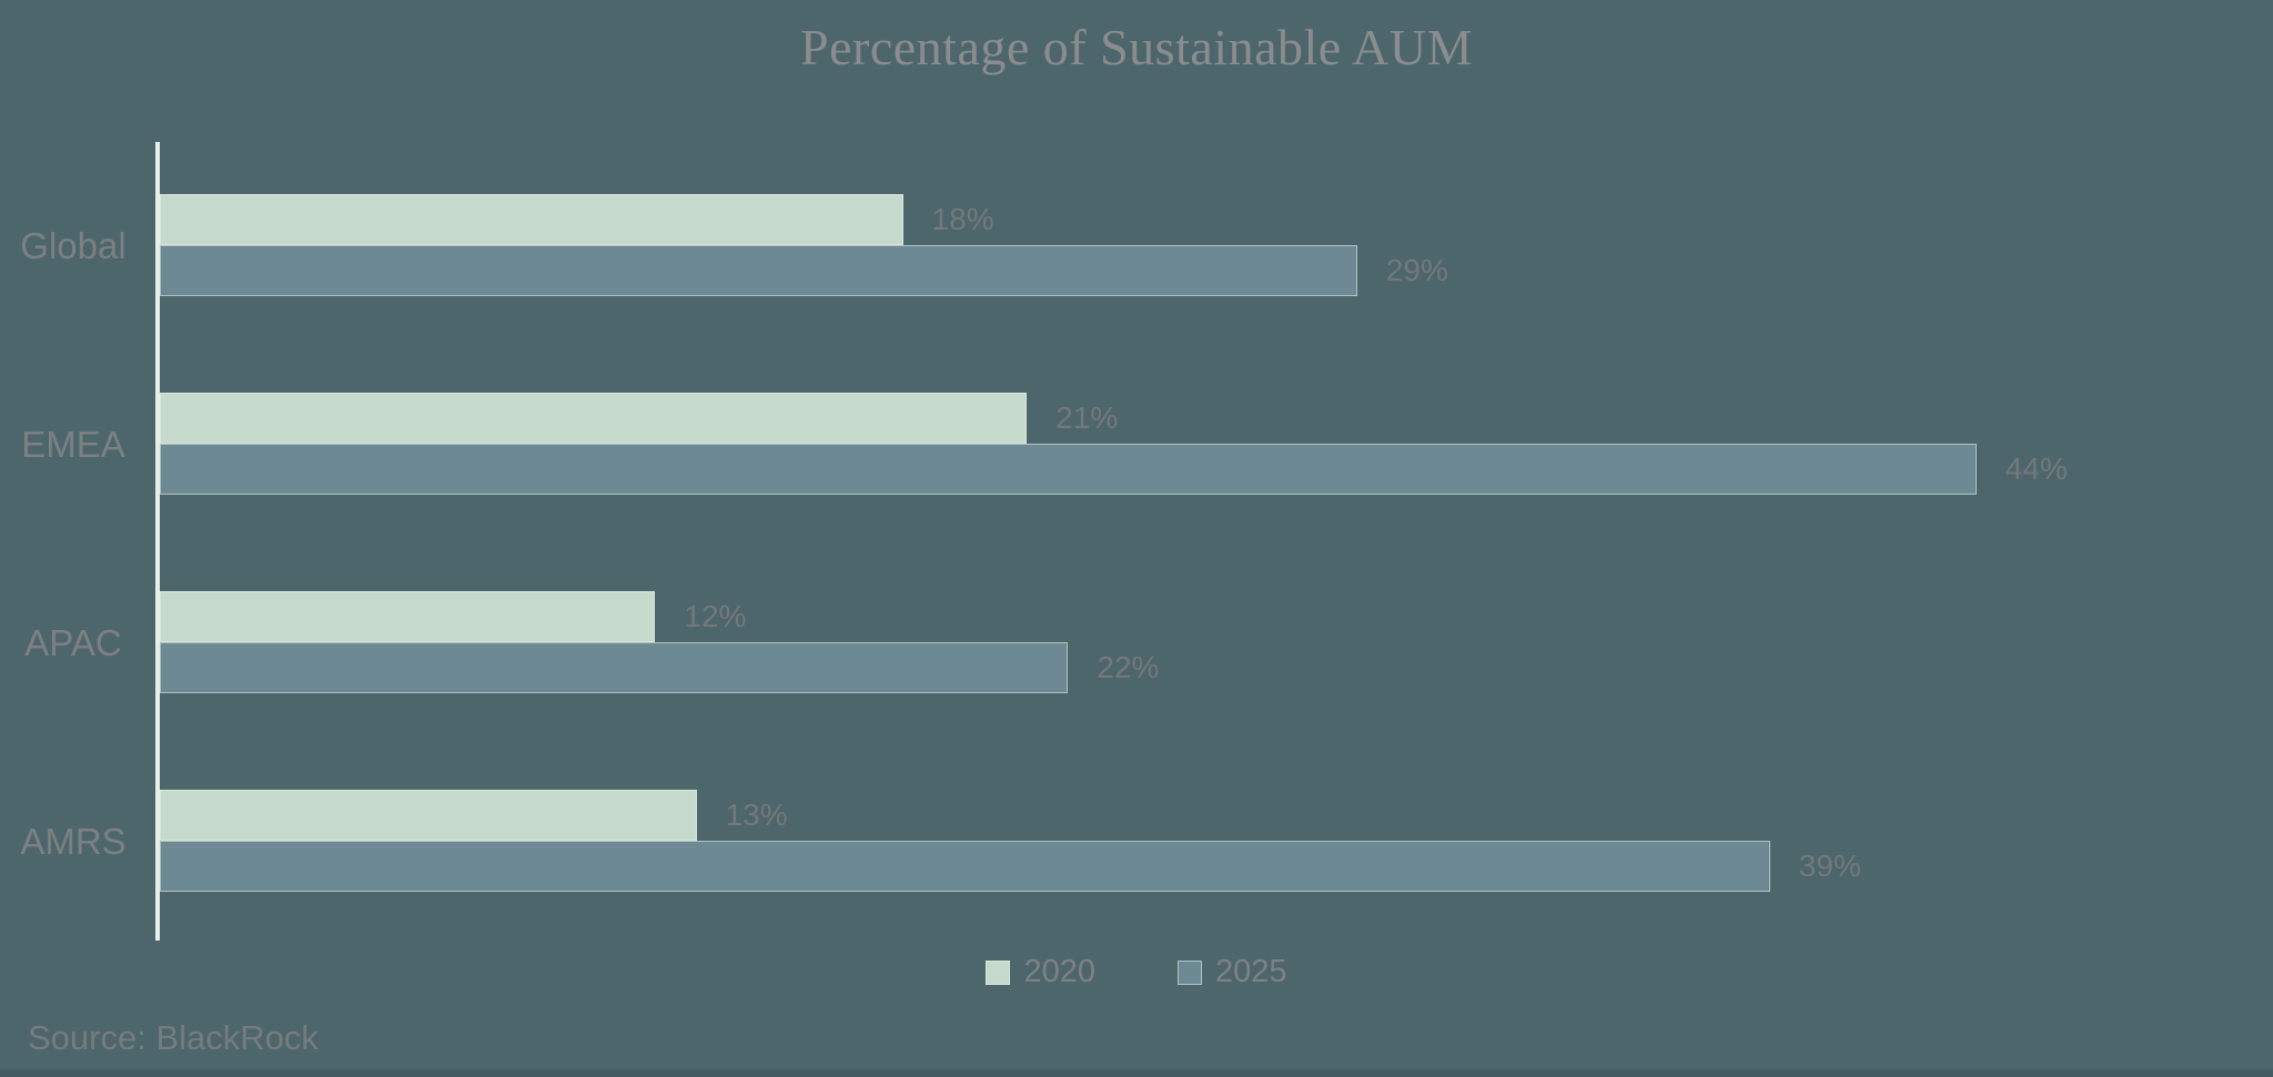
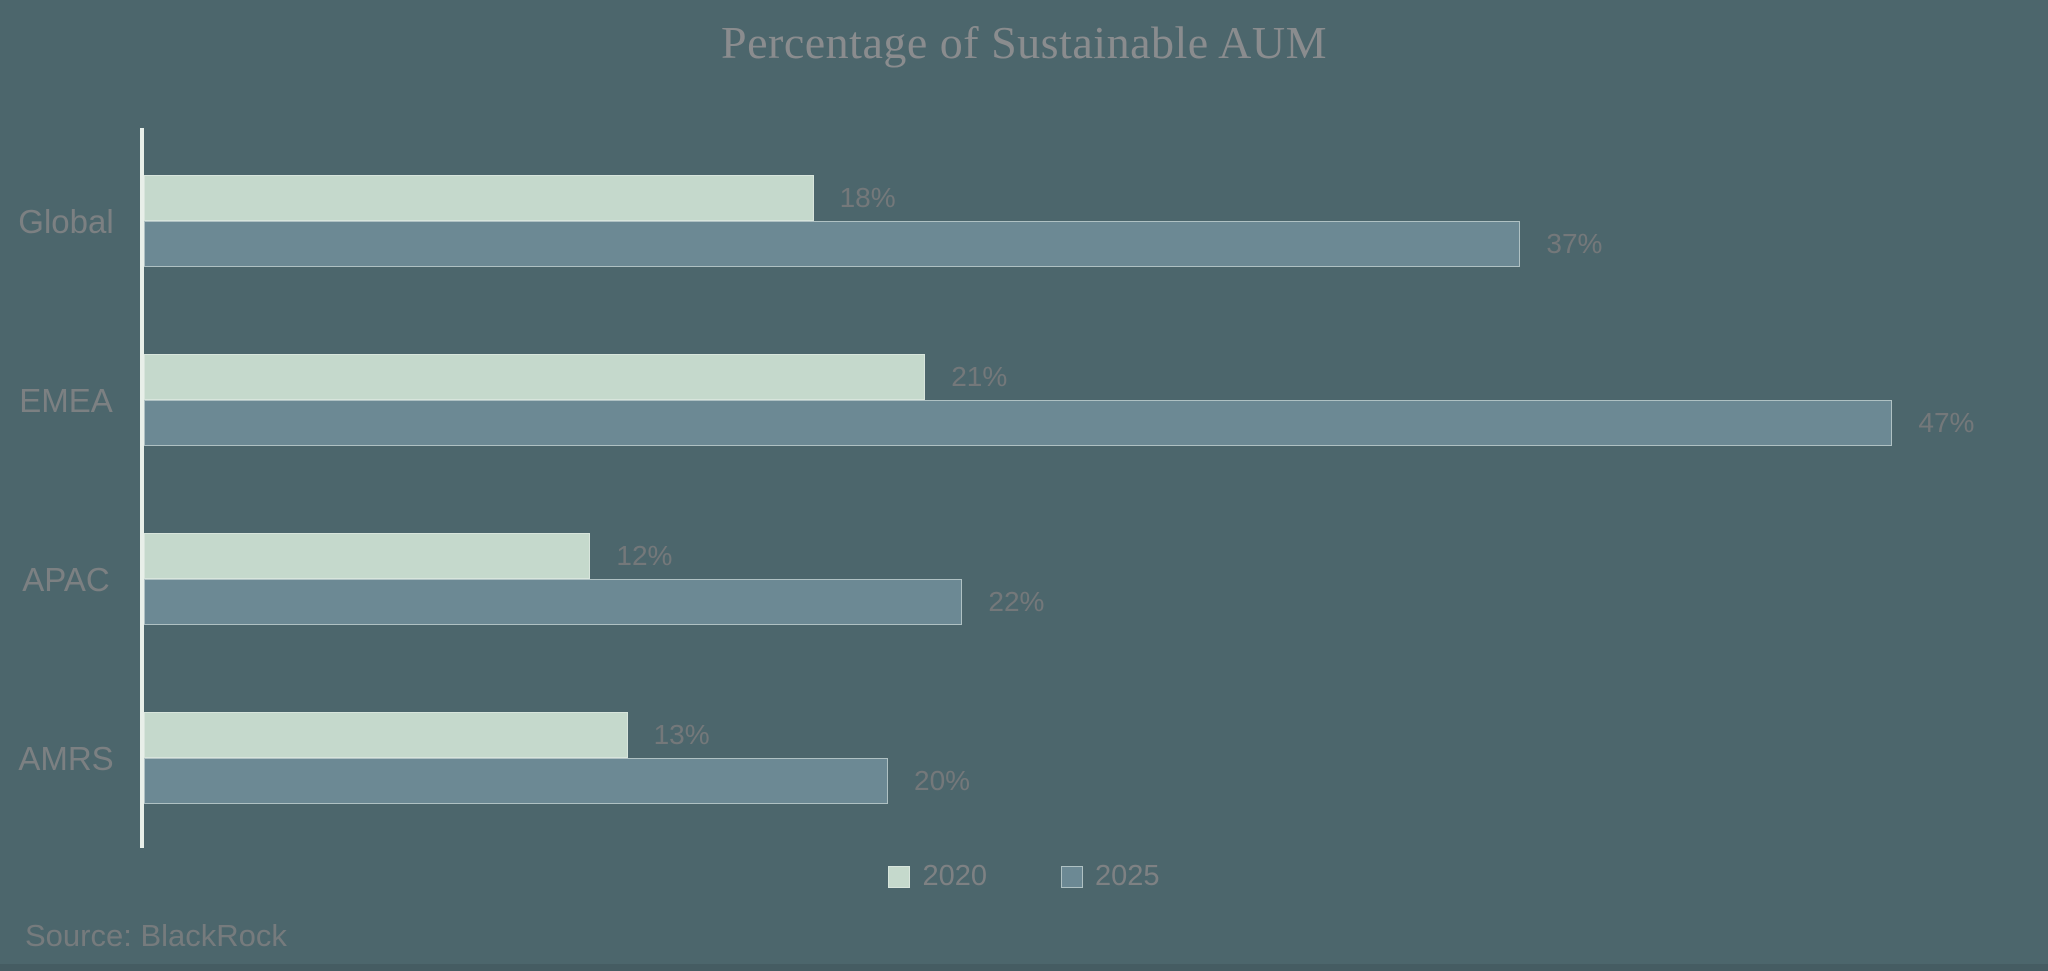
2025/Global: 29% -> 37%
2025/EMEA: 44% -> 47%
2025/AMRS: 39% -> 20%
